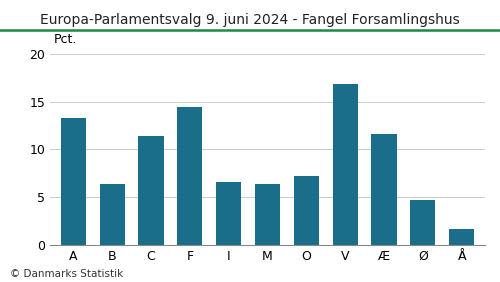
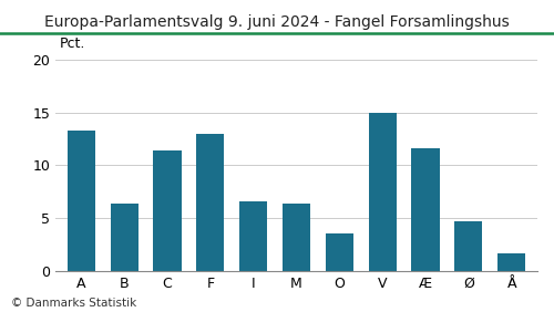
F: 14.4 -> 13.0
O: 7.2 -> 3.6
V: 16.8 -> 15.0
